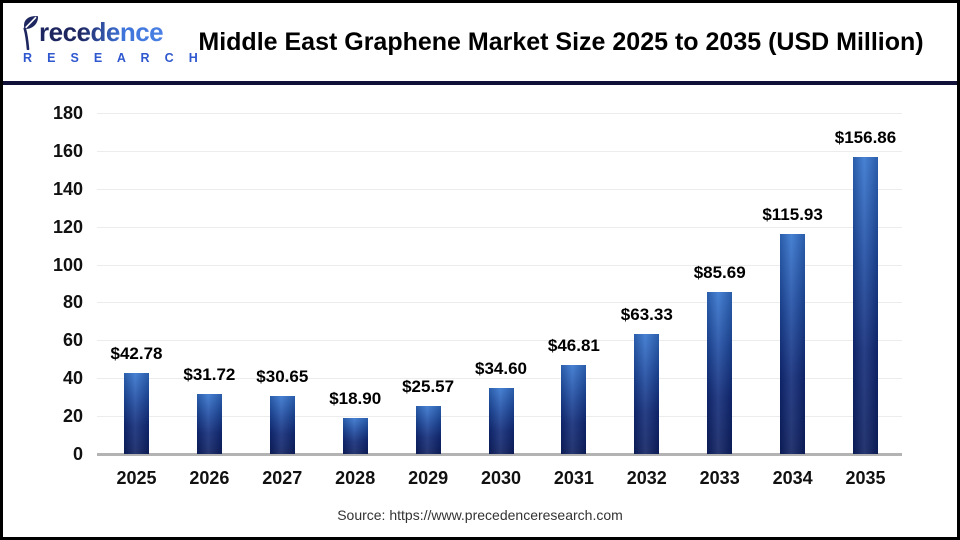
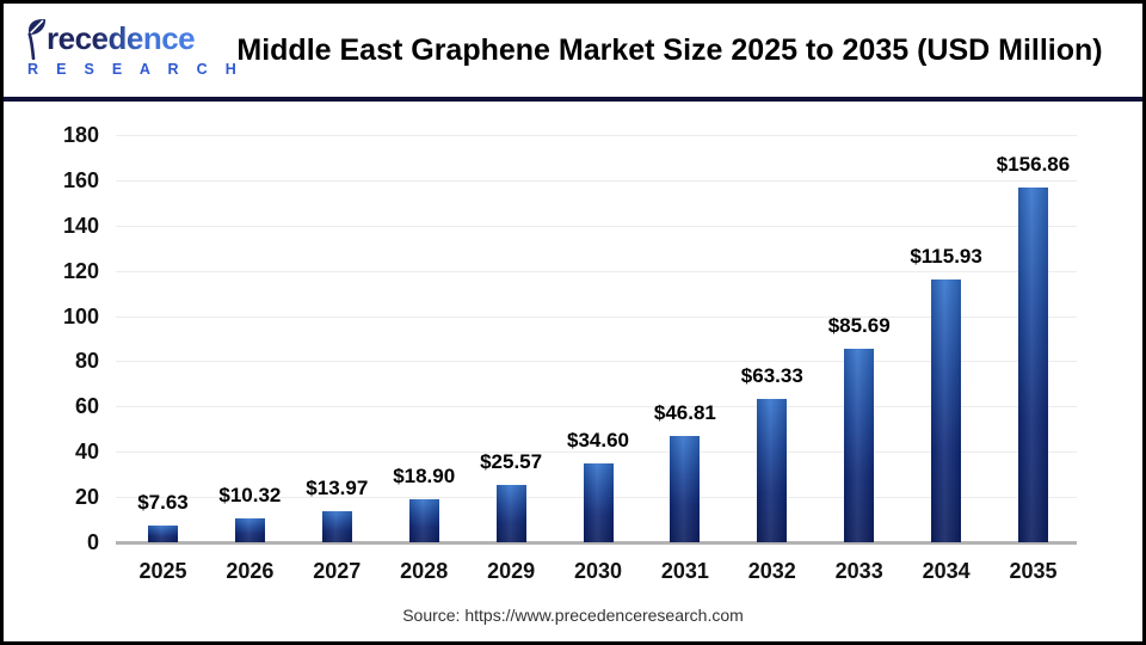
2025: $42.78 -> $7.63
2026: $31.72 -> $10.32
2027: $30.65 -> $13.97
